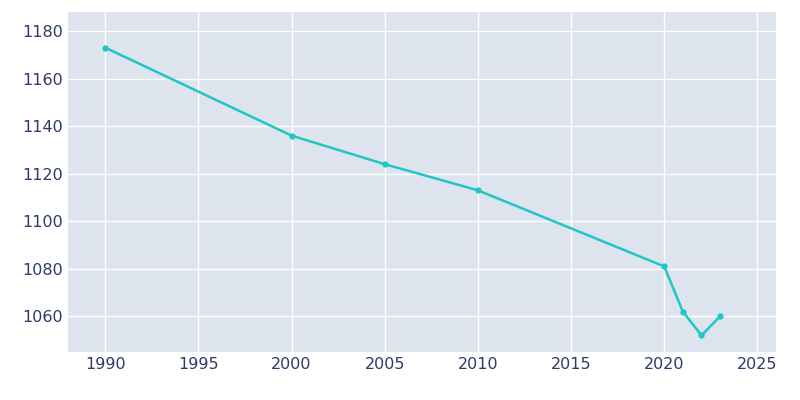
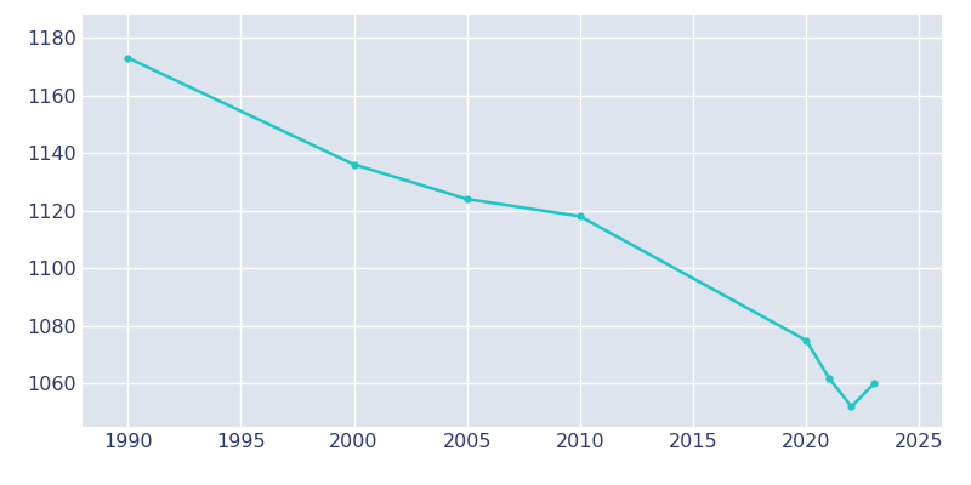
2010: 1113 -> 1118
2020: 1081 -> 1075
